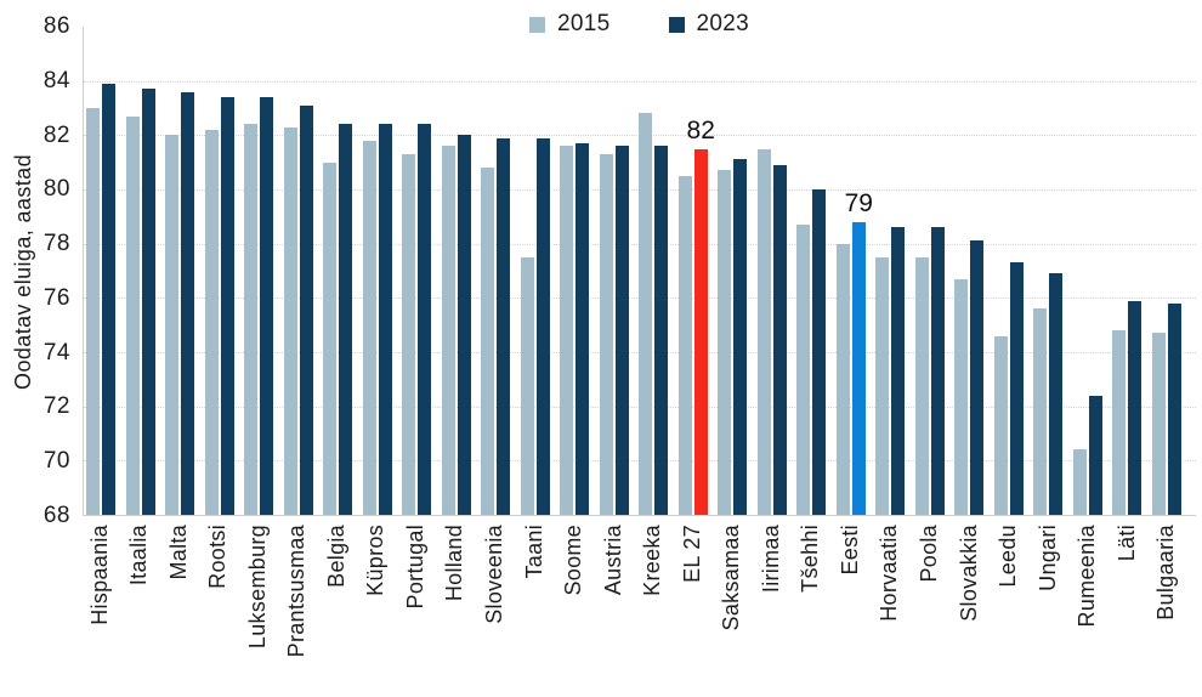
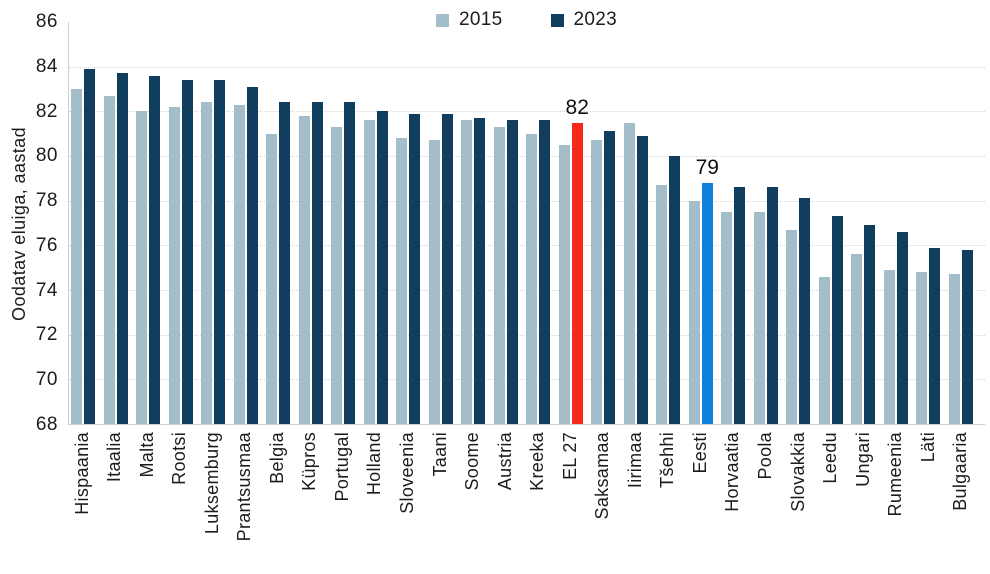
2015/Taani: 77.5 -> 80.7
2015/Kreeka: 82.8 -> 81.0
2015/Rumeenia: 70.4 -> 74.9
2023/Rumeenia: 72.4 -> 76.6
